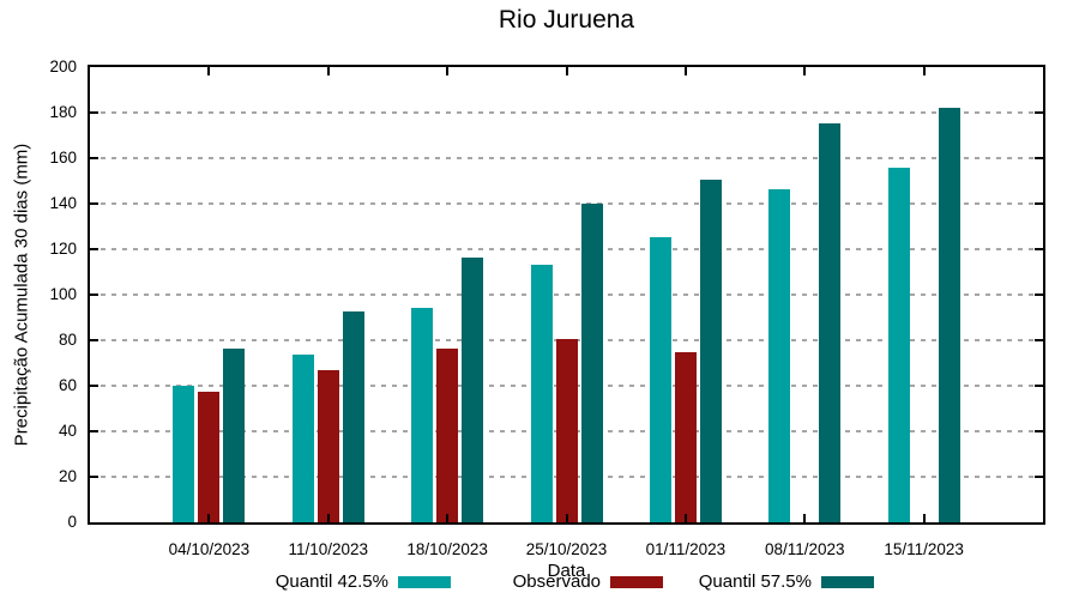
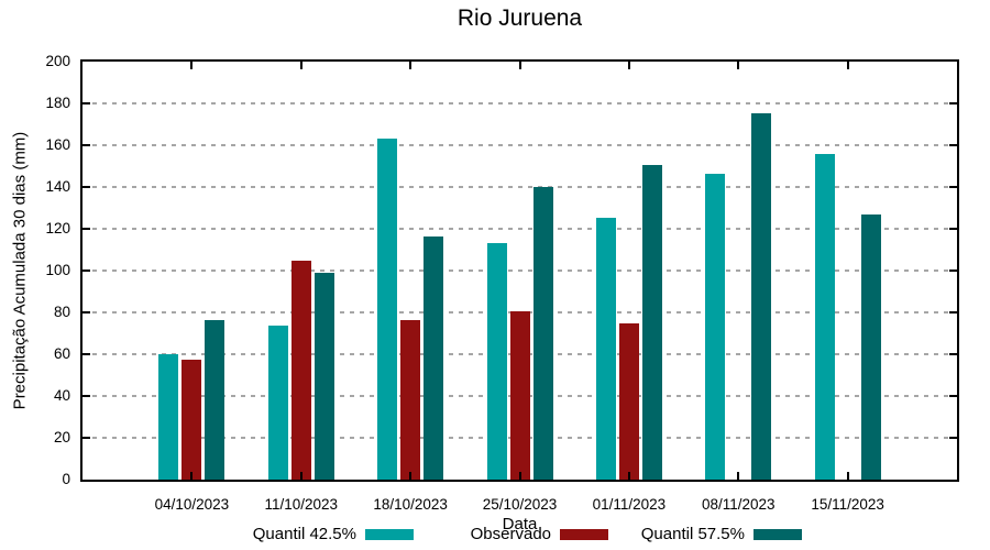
Observado/11/10/2023: 67 -> 105
Quantil 57.5%/11/10/2023: 92 -> 99
Quantil 42.5%/18/10/2023: 94 -> 163
Quantil 57.5%/15/11/2023: 182 -> 127
